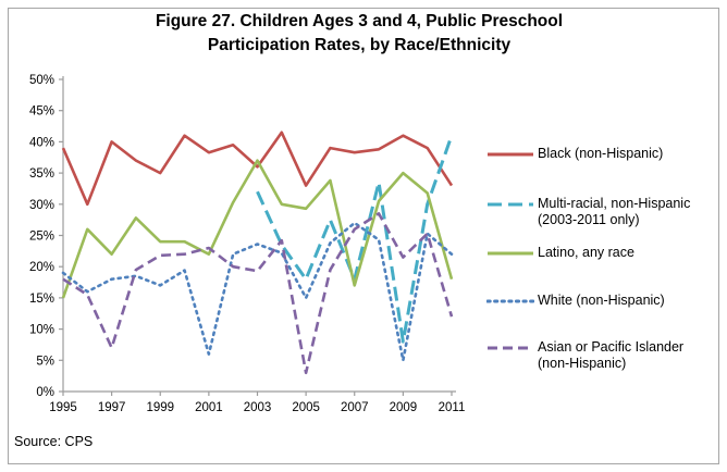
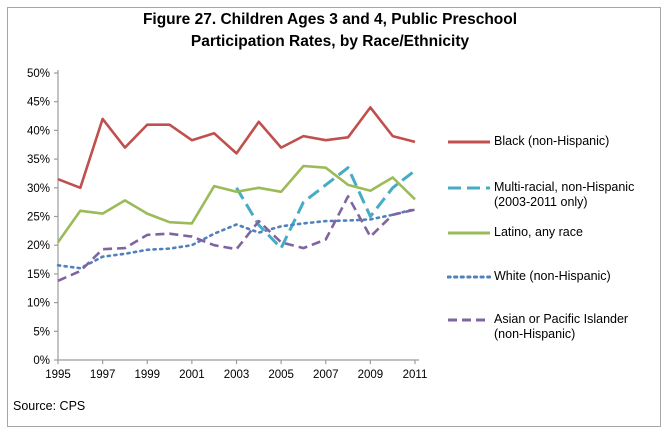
Black (non-Hispanic)/1995: 39% -> 32%
Latino, any race/1995: 15% -> 20%
White (non-Hispanic)/1995: 19% -> 16%
Asian or Pacific Islander (non-Hispanic)/1995: 18% -> 14%
Black (non-Hispanic)/1997: 40% -> 42%
Latino, any race/1997: 22% -> 26%
Asian or Pacific Islander (non-Hispanic)/1997: 7% -> 19%
Black (non-Hispanic)/1999: 35% -> 41%
Latino, any race/1999: 24% -> 26%
White (non-Hispanic)/1999: 17% -> 19%
Latino, any race/2001: 22% -> 24%
White (non-Hispanic)/2001: 6% -> 20%
Asian or Pacific Islander (non-Hispanic)/2001: 23% -> 22%
Multi-racial, non-Hispanic (2003-2011 only)/2003: 32% -> 30%
Latino, any race/2003: 37% -> 29%
Black (non-Hispanic)/2005: 33% -> 37%
Multi-racial, non-Hispanic (2003-2011 only)/2005: 18% -> 20%
White (non-Hispanic)/2005: 15% -> 23%
Asian or Pacific Islander (non-Hispanic)/2005: 3% -> 20%
Multi-racial, non-Hispanic (2003-2011 only)/2007: 18% -> 30%
Latino, any race/2007: 17% -> 34%
White (non-Hispanic)/2007: 27% -> 24%
Asian or Pacific Islander (non-Hispanic)/2007: 26% -> 21%
Black (non-Hispanic)/2009: 41% -> 44%
Multi-racial, non-Hispanic (2003-2011 only)/2009: 8% -> 25%
Latino, any race/2009: 35% -> 30%
White (non-Hispanic)/2009: 5% -> 24%
Black (non-Hispanic)/2011: 33% -> 38%
Multi-racial, non-Hispanic (2003-2011 only)/2011: 41% -> 33%
Latino, any race/2011: 18% -> 28%
White (non-Hispanic)/2011: 22% -> 26%
Asian or Pacific Islander (non-Hispanic)/2011: 12% -> 26%
